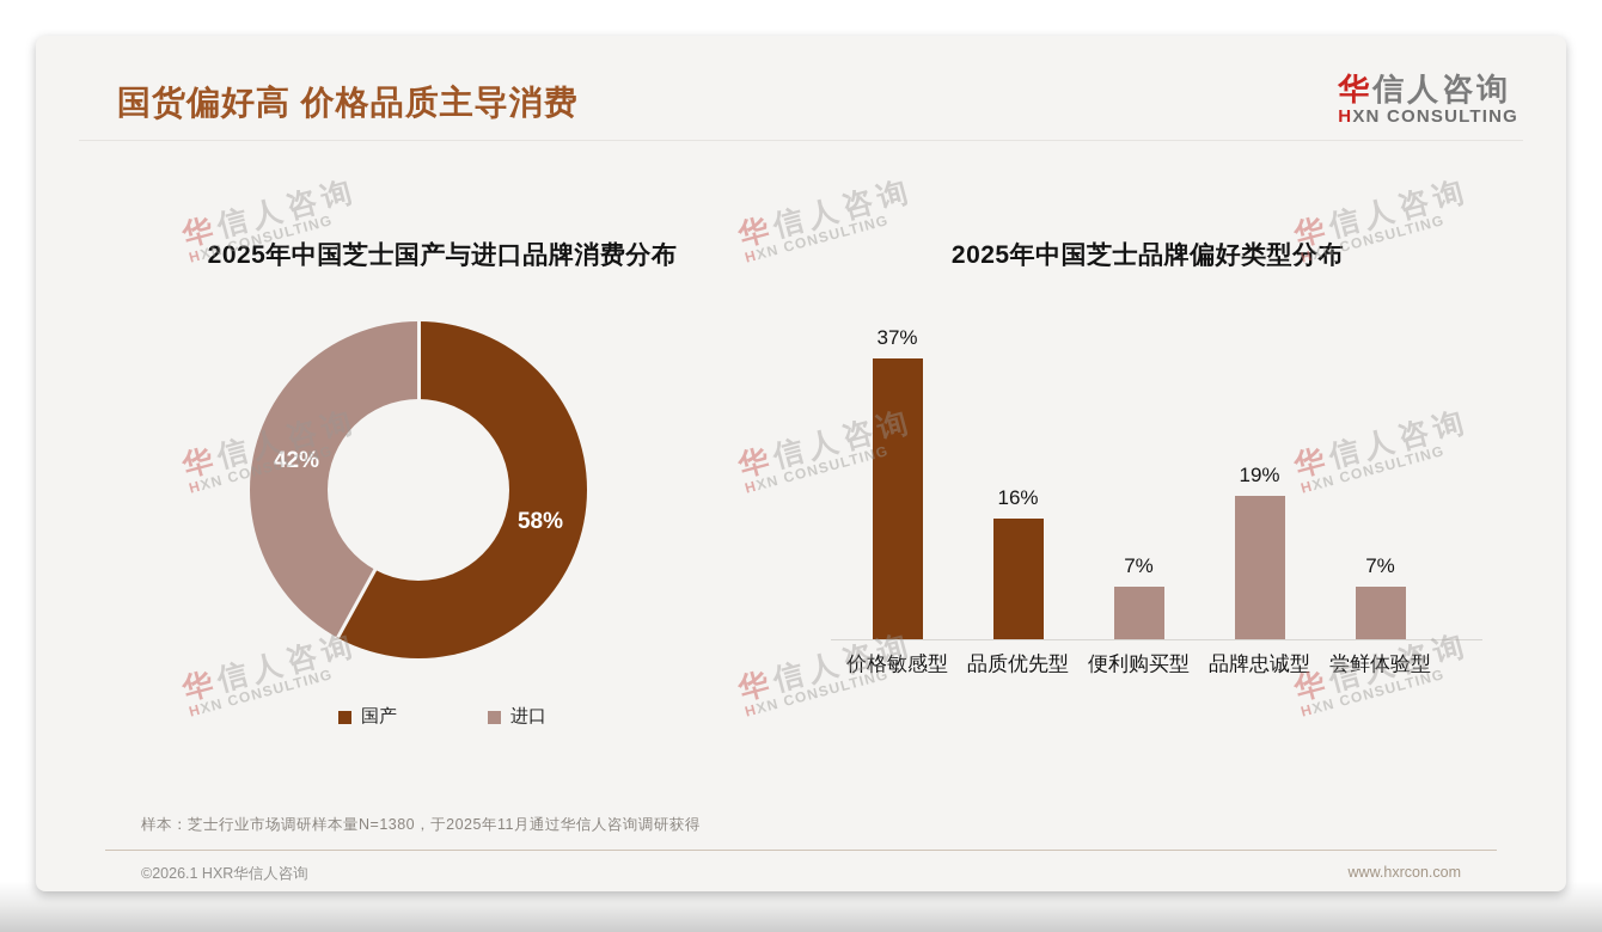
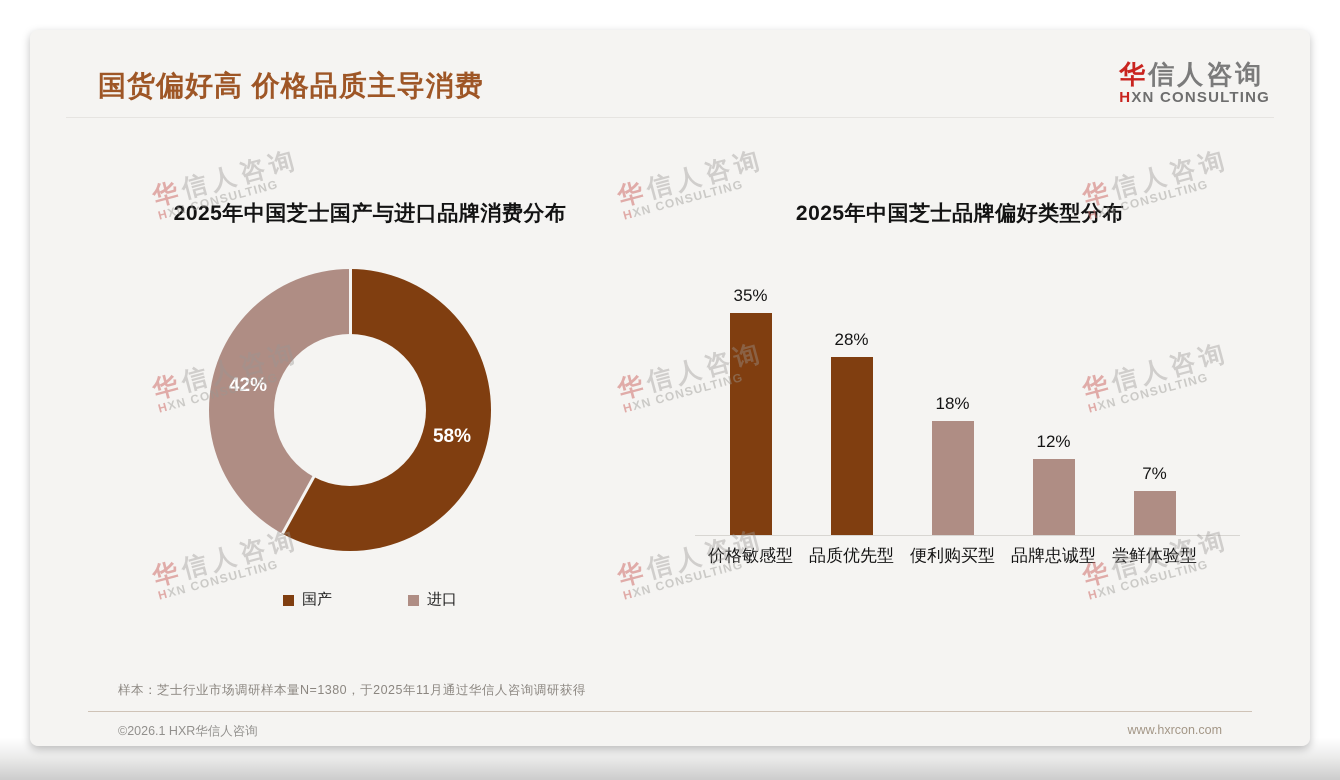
2025年中国芝士品牌偏好类型分布/价格敏感型: 37% -> 35%
2025年中国芝士品牌偏好类型分布/品质优先型: 16% -> 28%
2025年中国芝士品牌偏好类型分布/便利购买型: 7% -> 18%
2025年中国芝士品牌偏好类型分布/品牌忠诚型: 19% -> 12%
